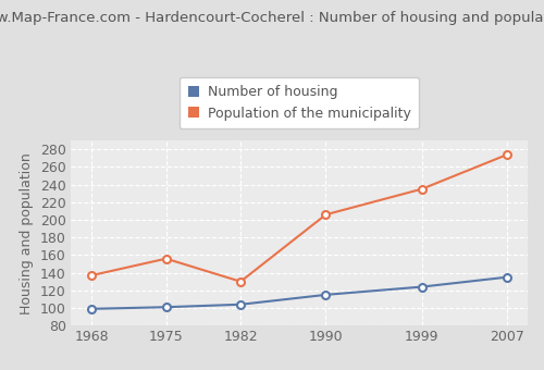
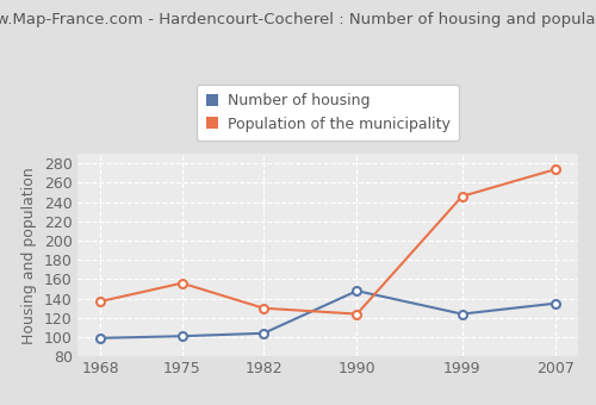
Number of housing/1990: 115 -> 148
Population of the municipality/1990: 206 -> 124
Population of the municipality/1999: 235 -> 246
